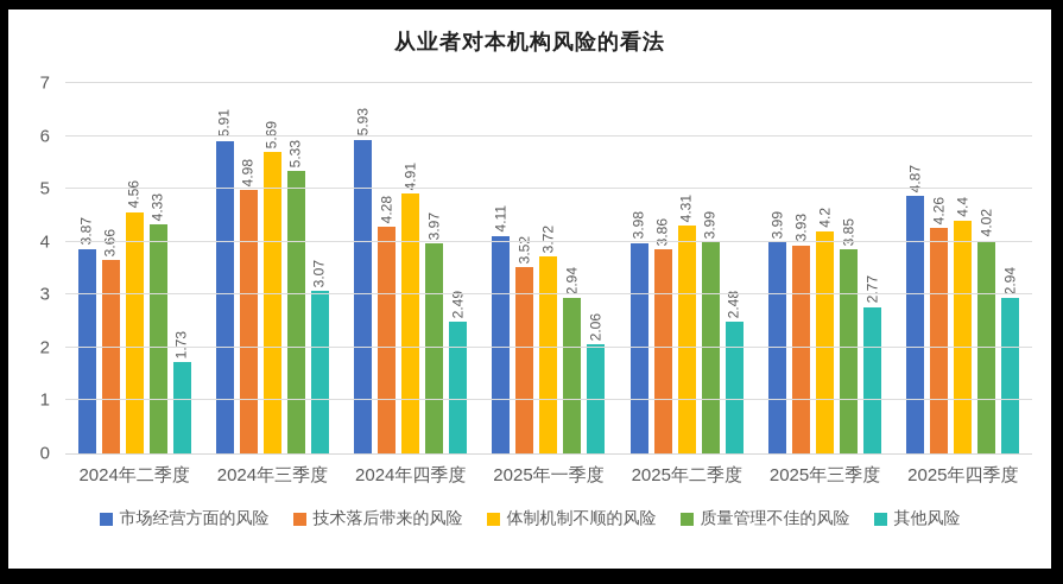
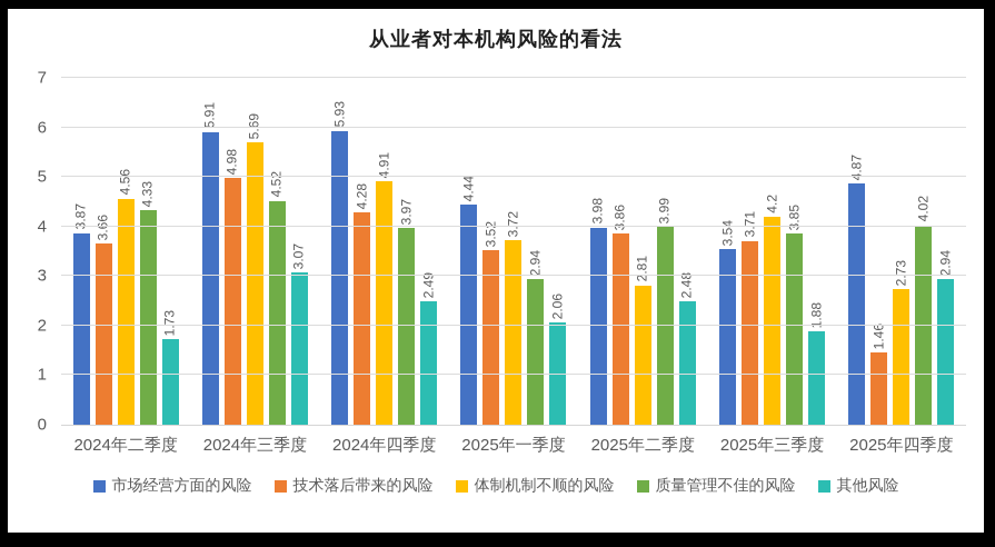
质量管理不佳的风险/2024年三季度: 5.33 -> 4.52
市场经营方面的风险/2025年一季度: 4.11 -> 4.44
体制机制不顺的风险/2025年二季度: 4.31 -> 2.81
市场经营方面的风险/2025年三季度: 3.99 -> 3.54
技术落后带来的风险/2025年三季度: 3.93 -> 3.71
其他风险/2025年三季度: 2.77 -> 1.88
技术落后带来的风险/2025年四季度: 4.26 -> 1.46
体制机制不顺的风险/2025年四季度: 4.4 -> 2.73
